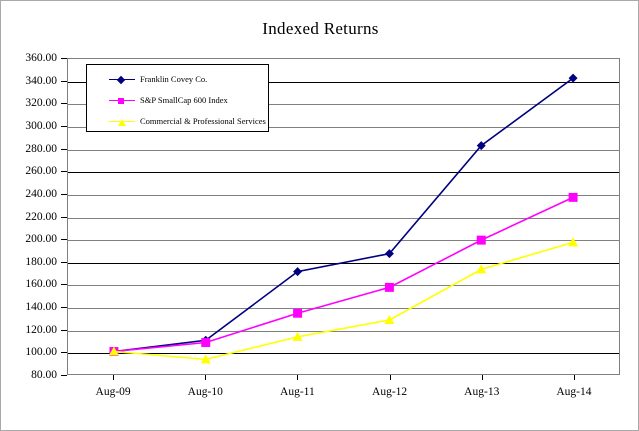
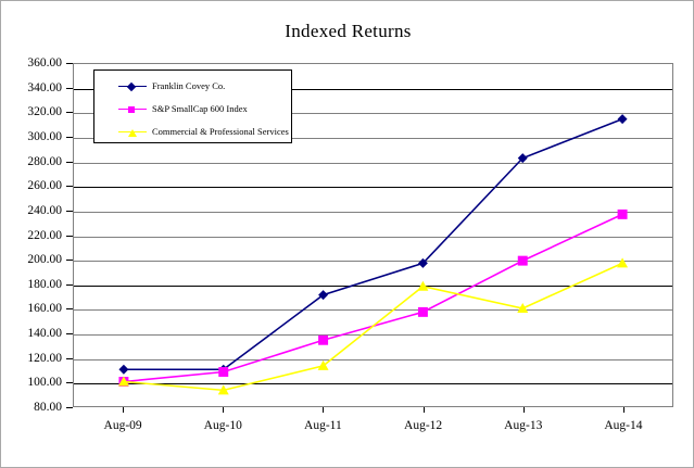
Franklin Covey Co./Aug-09: 100 -> 110
Franklin Covey Co./Aug-12: 187 -> 197
Commercial & Professional Services/Aug-12: 128 -> 178
Commercial & Professional Services/Aug-13: 173 -> 160
Franklin Covey Co./Aug-14: 343 -> 315
